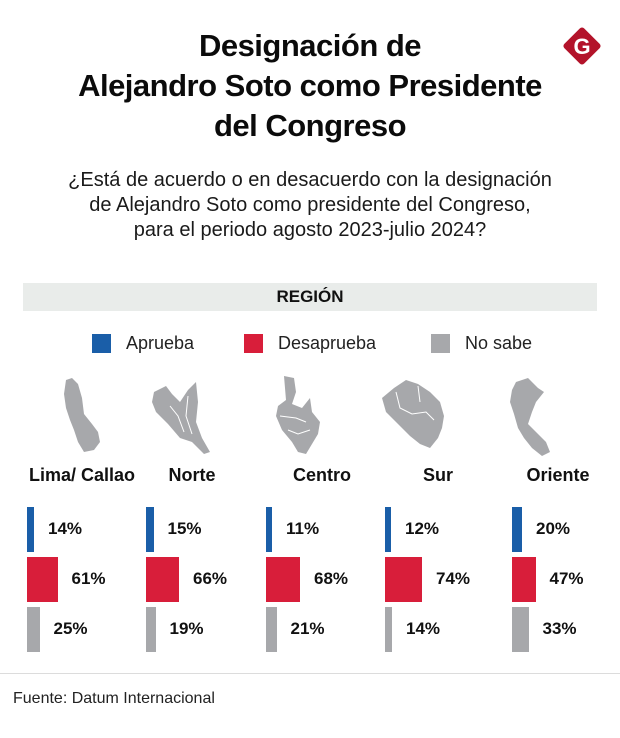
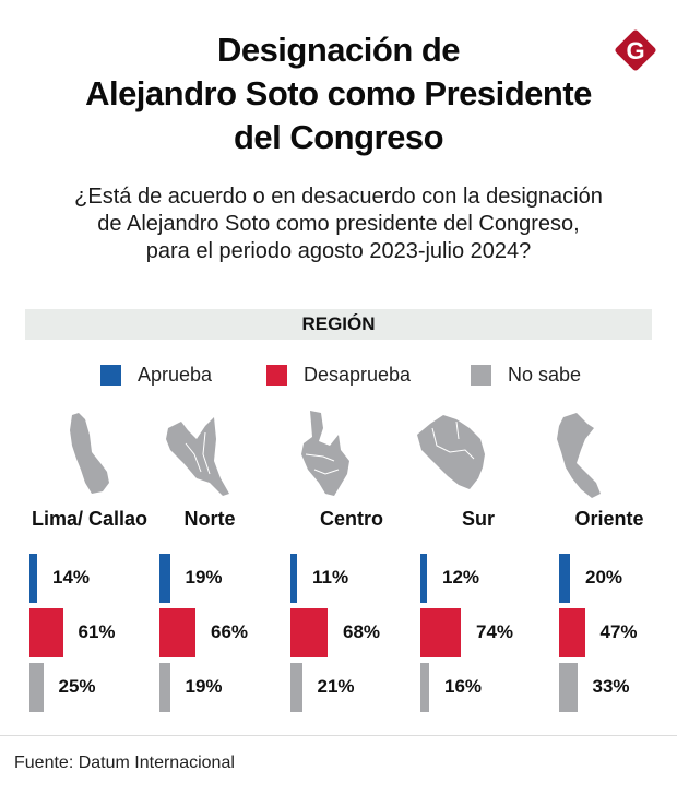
Aprueba/Norte: 15% -> 19%
No sabe/Sur: 14% -> 16%
